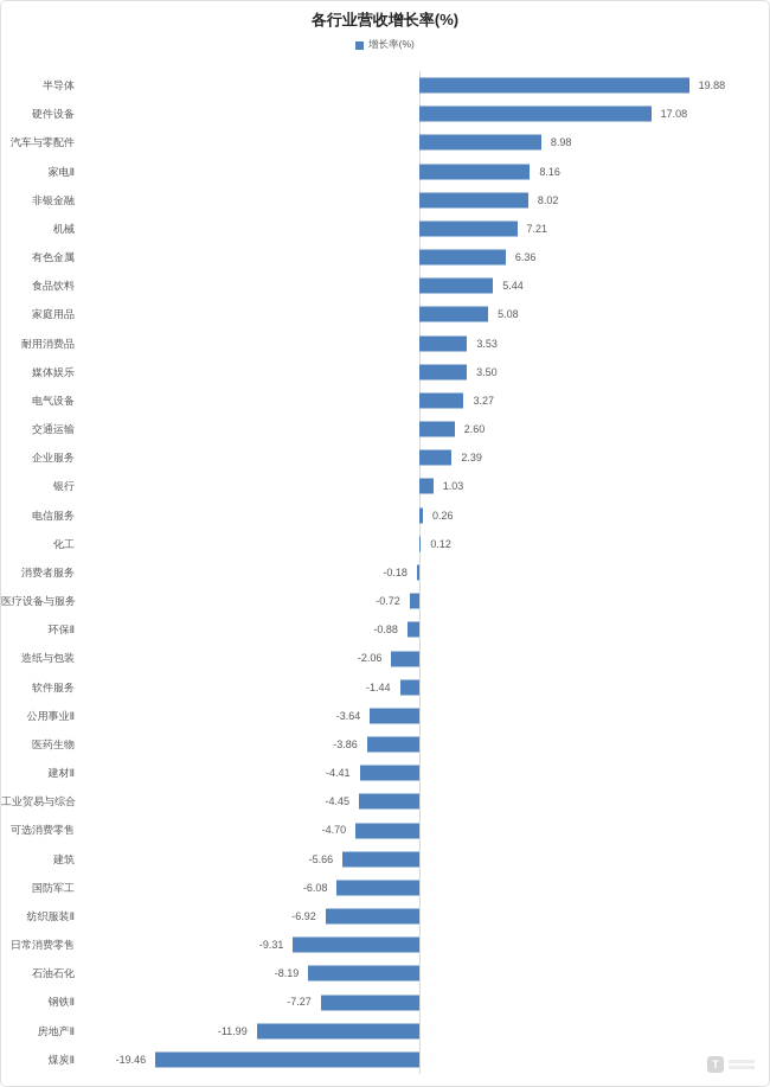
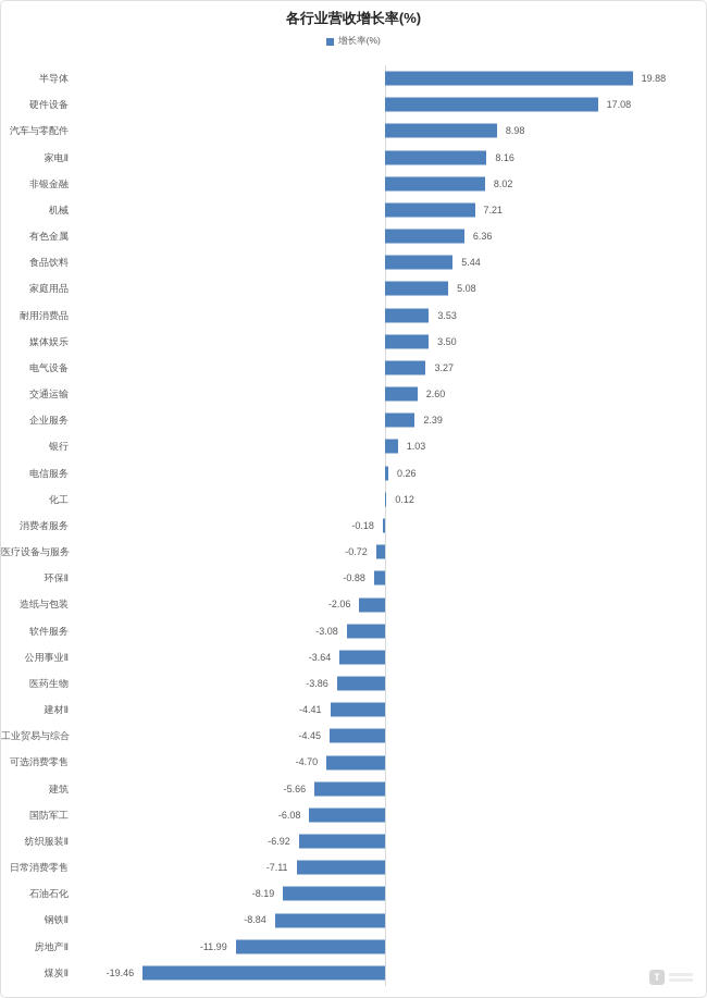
软件服务: -1.44 -> -3.08
日常消费零售: -9.31 -> -7.11
钢铁Ⅱ: -7.27 -> -8.84
